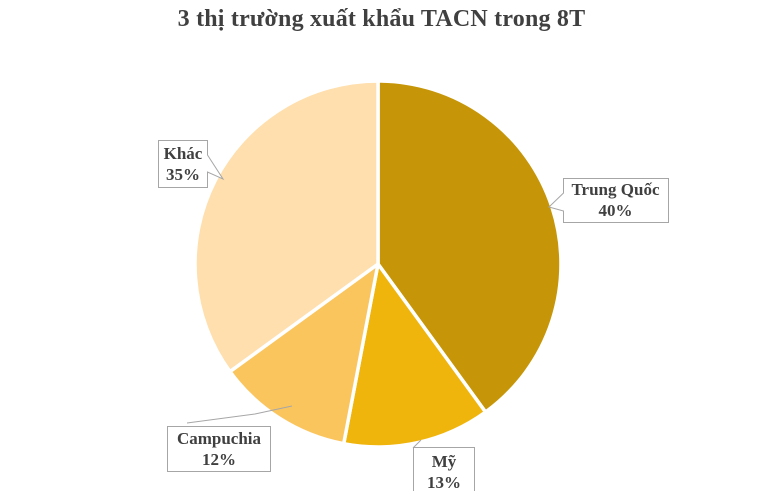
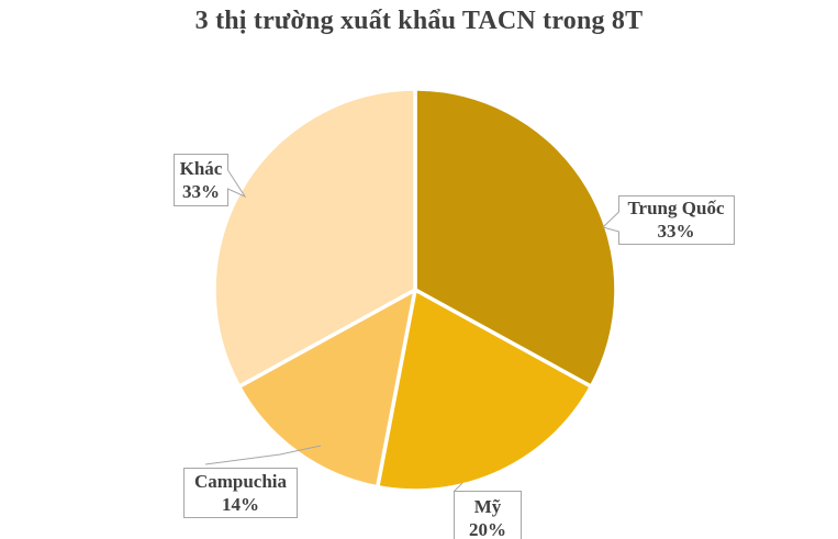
Trung Quốc: 40% -> 33%
Mỹ: 13% -> 20%
Campuchia: 12% -> 14%
Khác: 35% -> 33%
